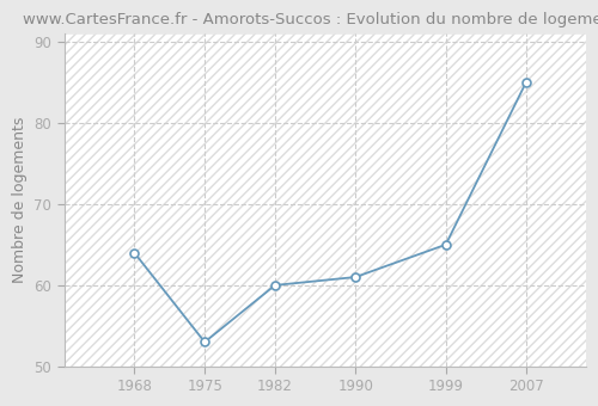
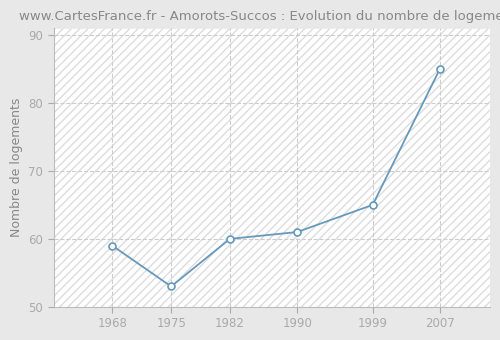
1968: 64 -> 59
